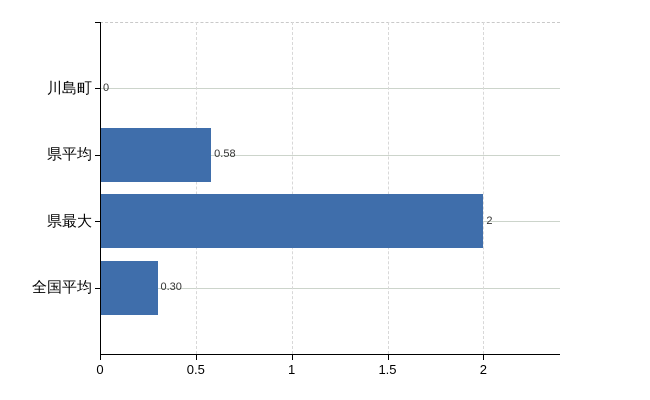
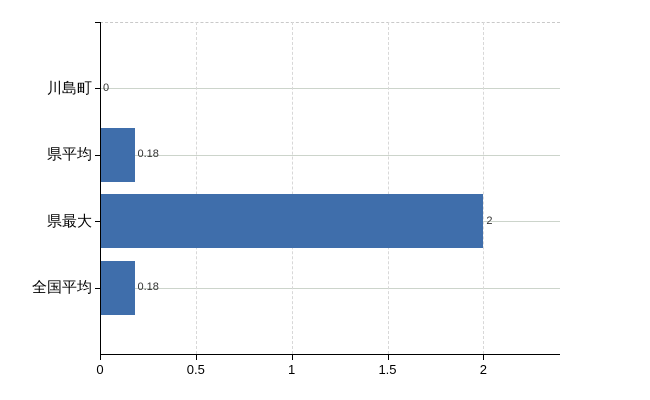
県平均: 0.58 -> 0.18
全国平均: 0.30 -> 0.18
